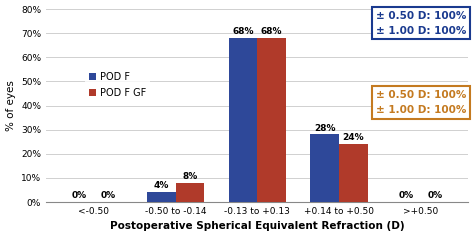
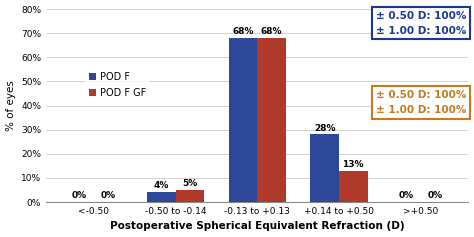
POD F GF/-0.50 to -0.14: 8% -> 5%
POD F GF/+0.14 to +0.50: 24% -> 13%
